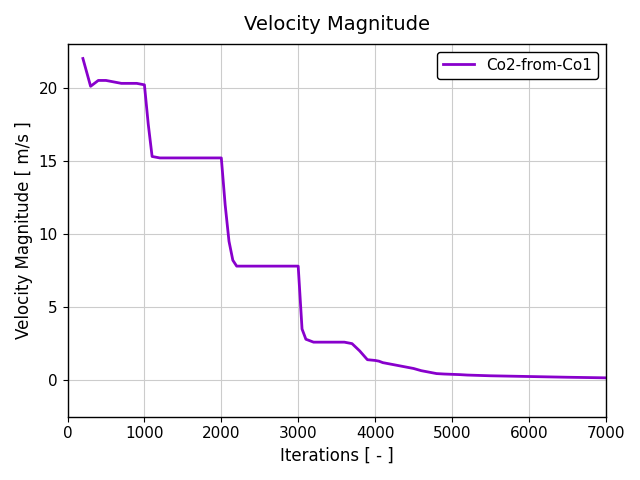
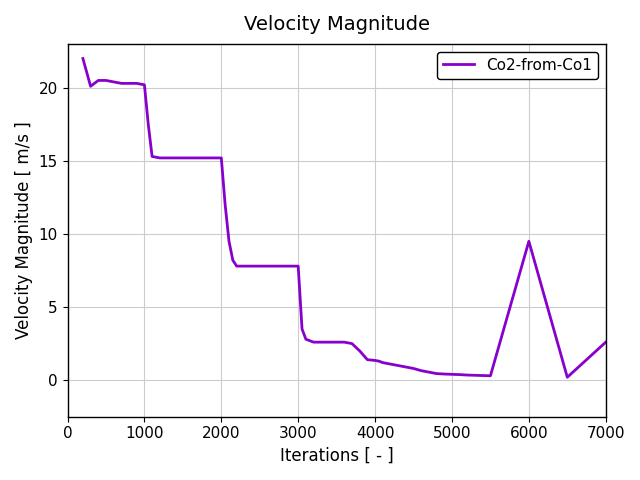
6000: 0.2 -> 9.5
7000: 0.2 -> 2.6
